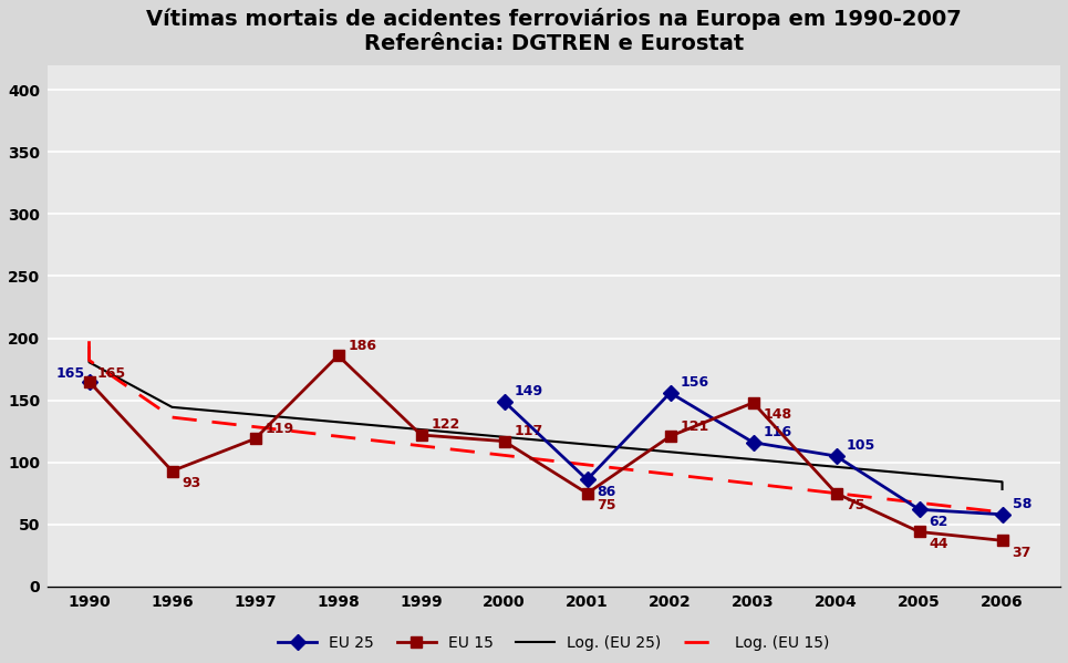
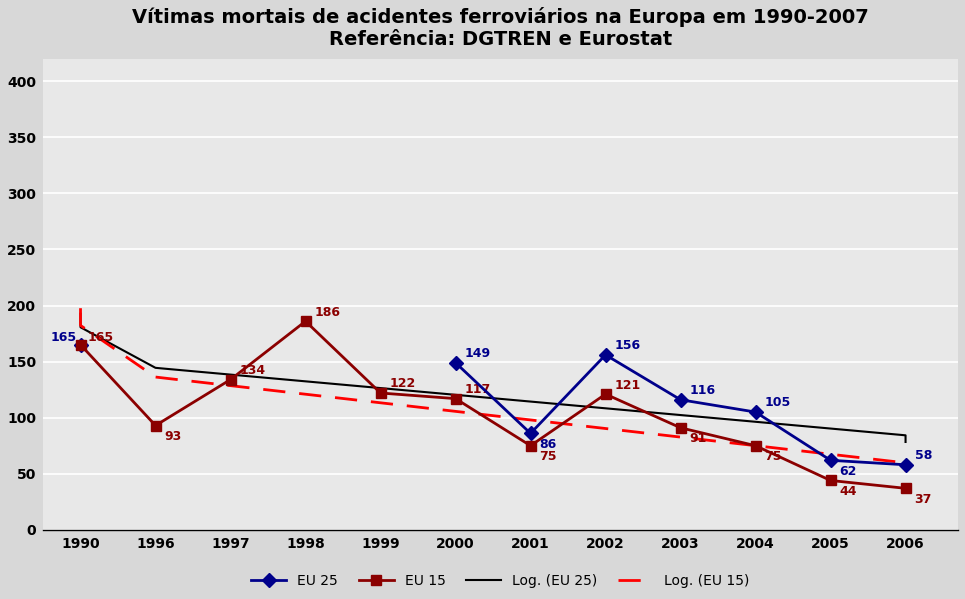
EU 15/1997: 119 -> 134
EU 15/2003: 148 -> 91
